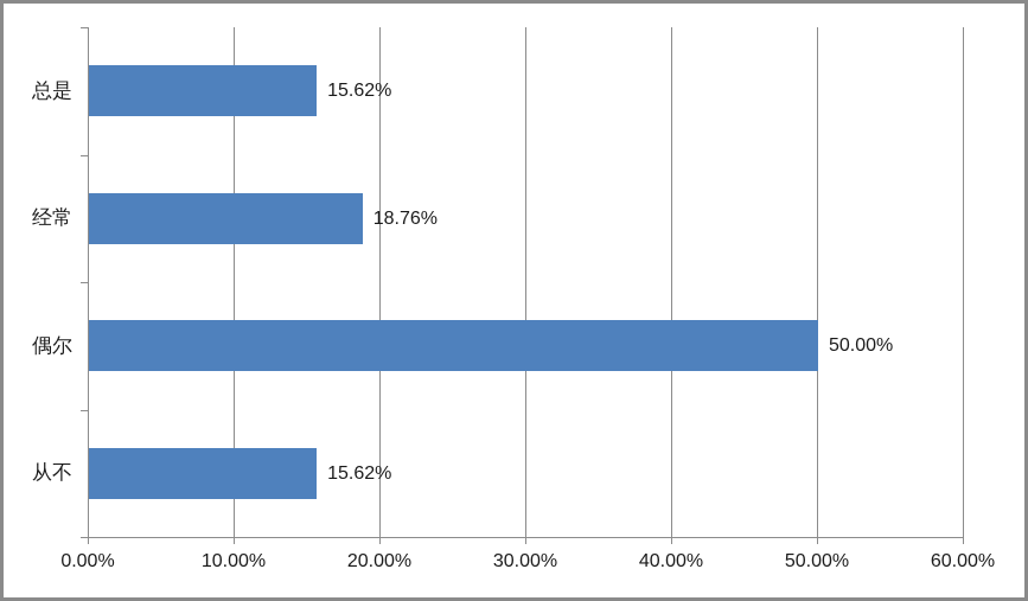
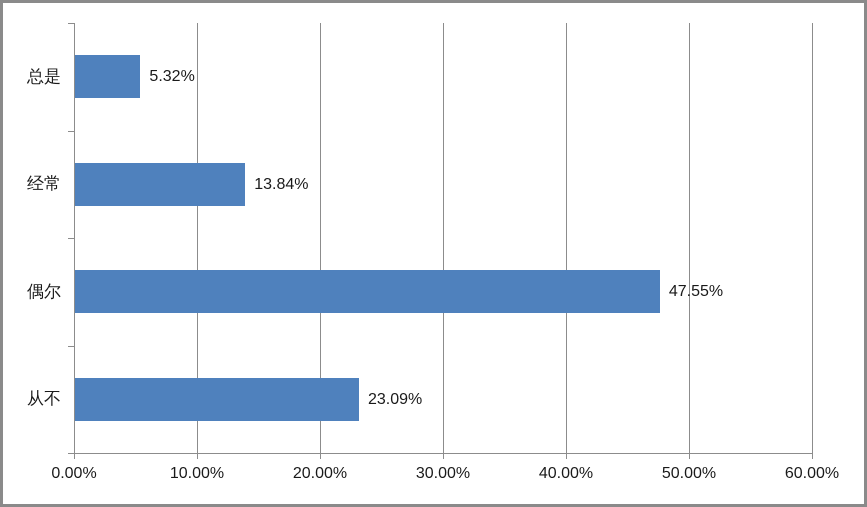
总是: 15.62% -> 5.32%
经常: 18.76% -> 13.84%
偶尔: 50.00% -> 47.55%
从不: 15.62% -> 23.09%
